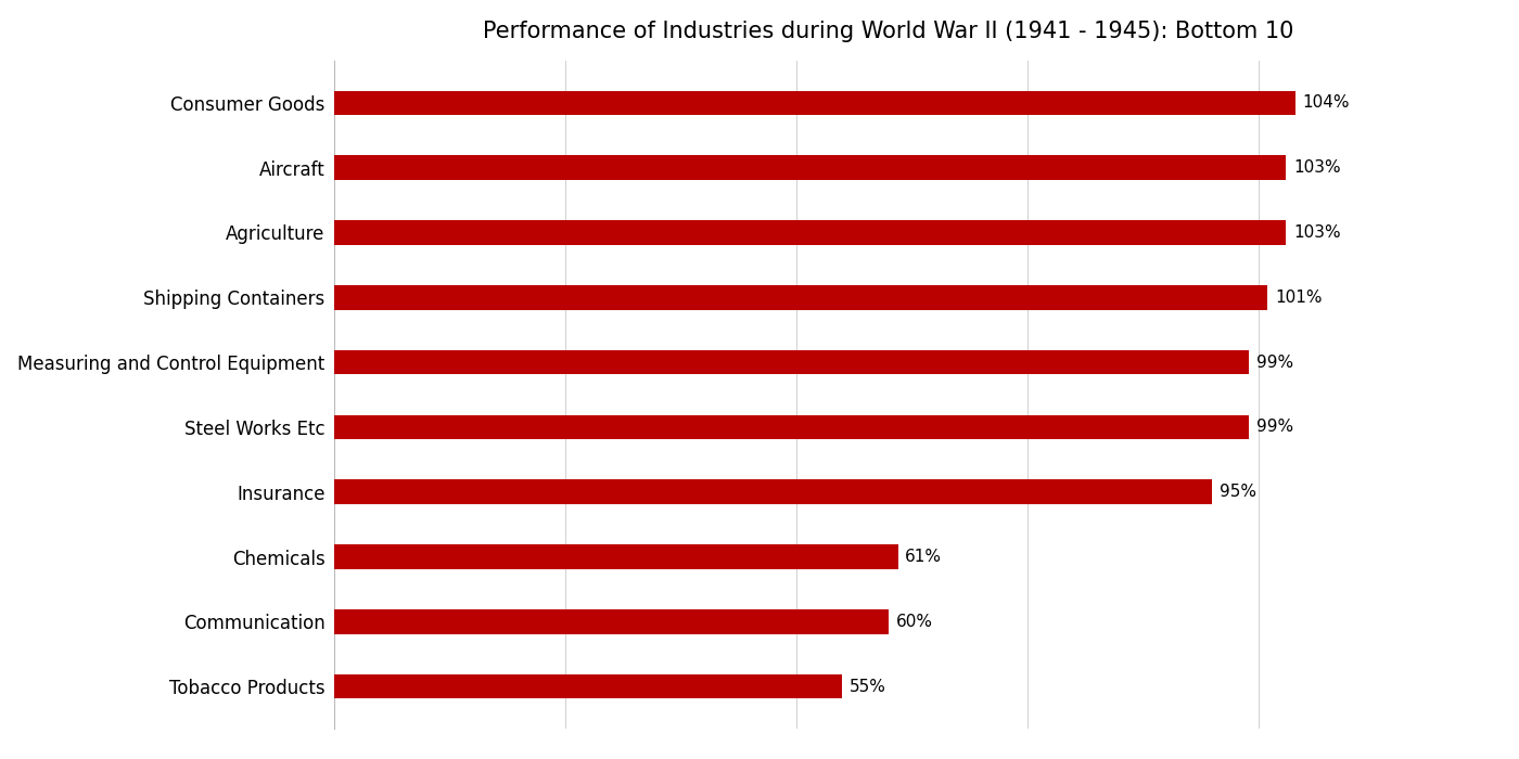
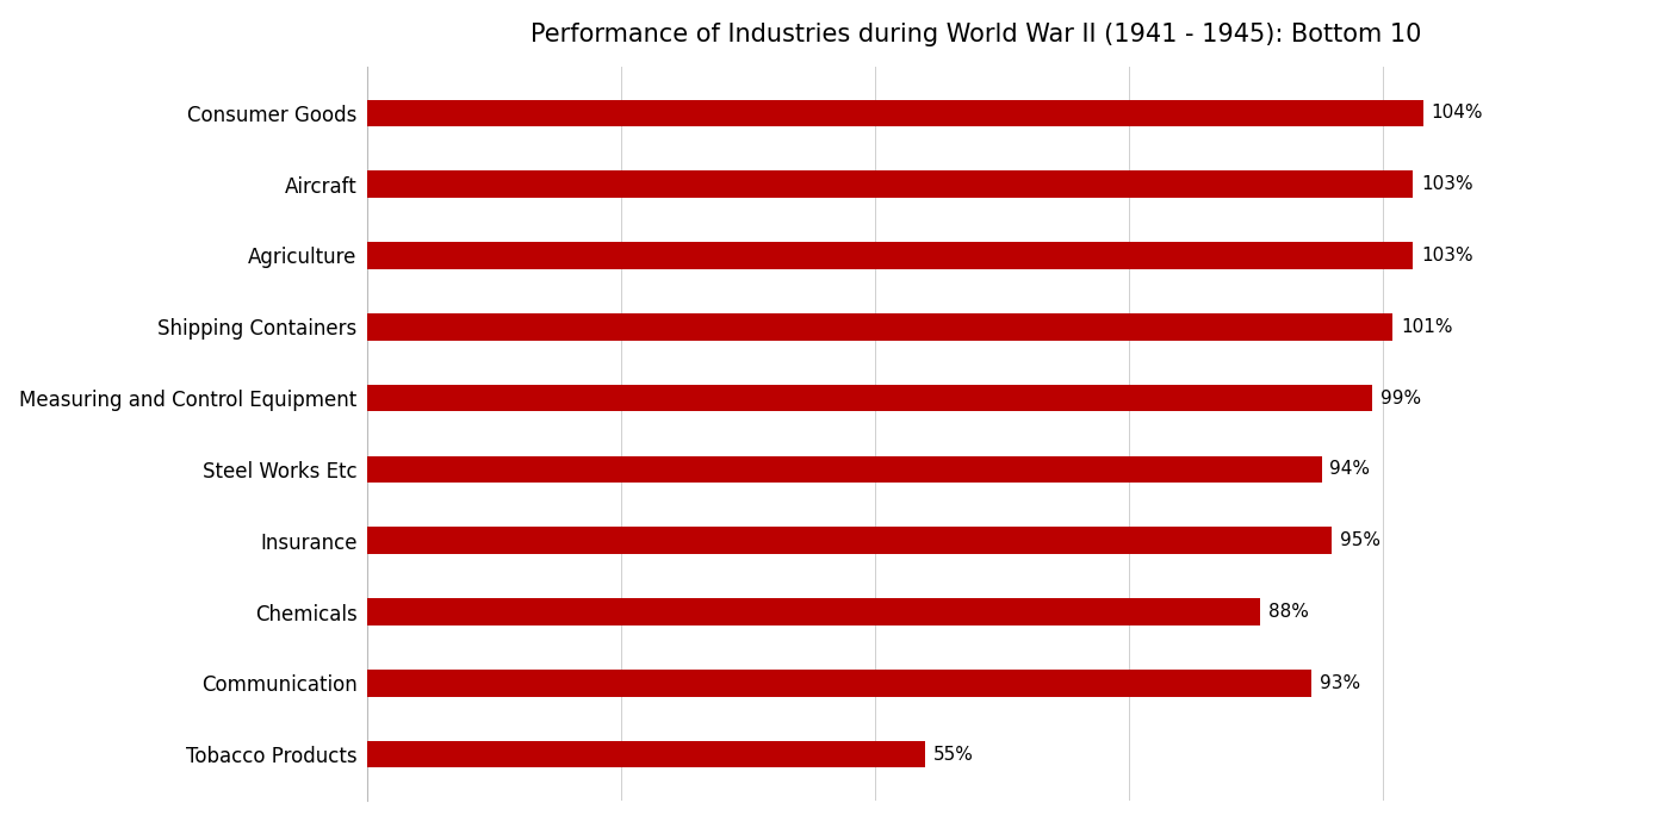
Steel Works Etc: 99% -> 94%
Chemicals: 61% -> 88%
Communication: 60% -> 93%
